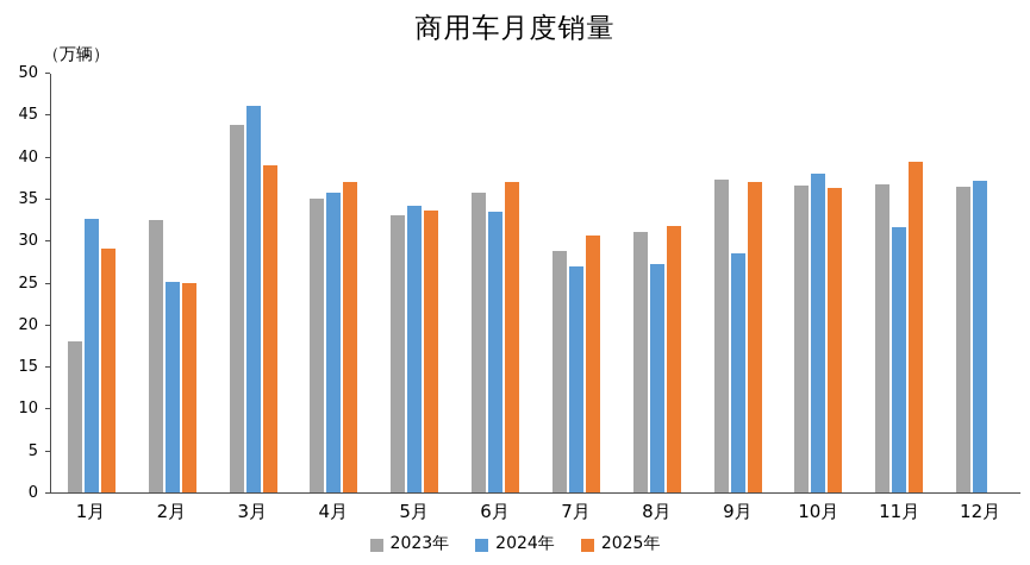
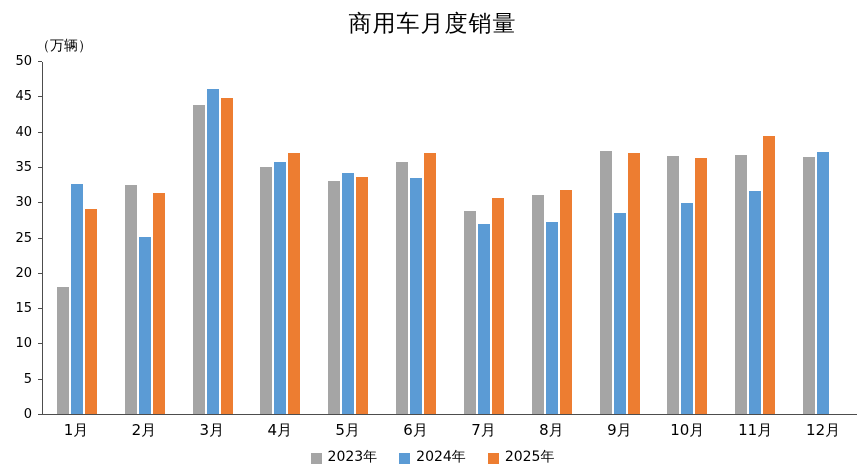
2025年/2月: 25 -> 31
2025年/3月: 39 -> 45
2024年/10月: 38 -> 30
